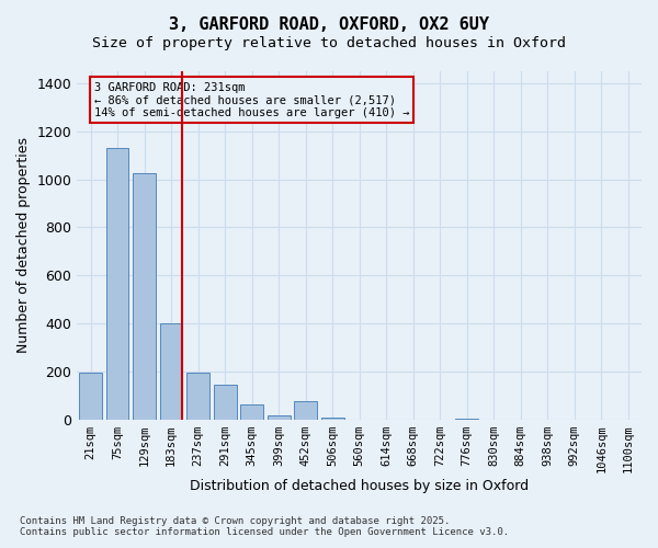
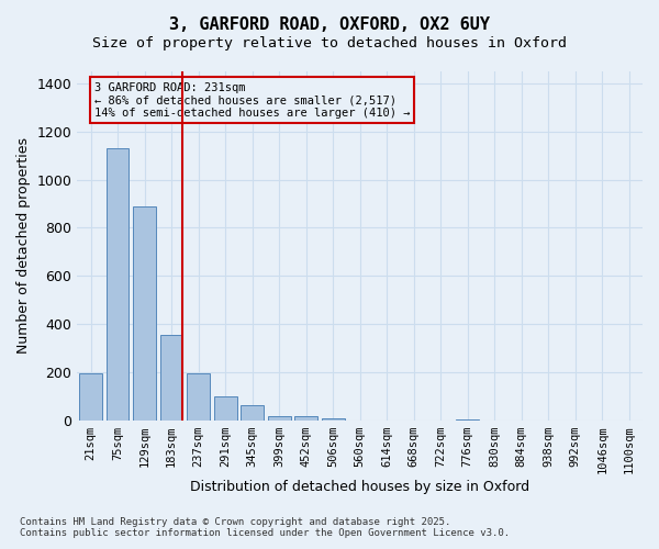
129sqm: 1025 -> 890
183sqm: 400 -> 355
291sqm: 145 -> 100
452sqm: 75 -> 18
